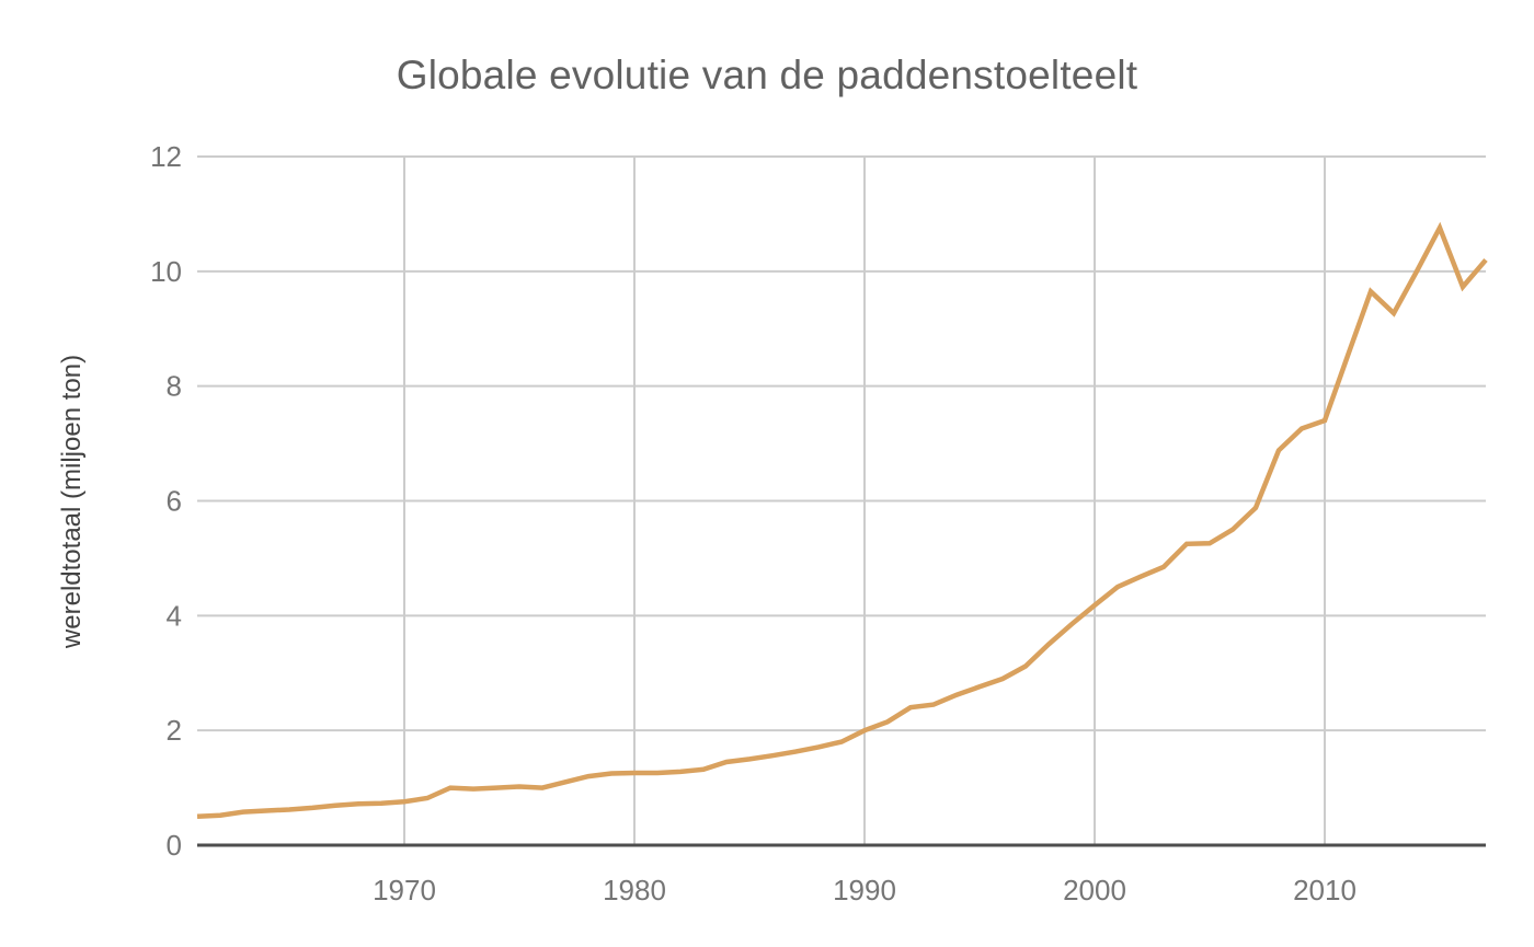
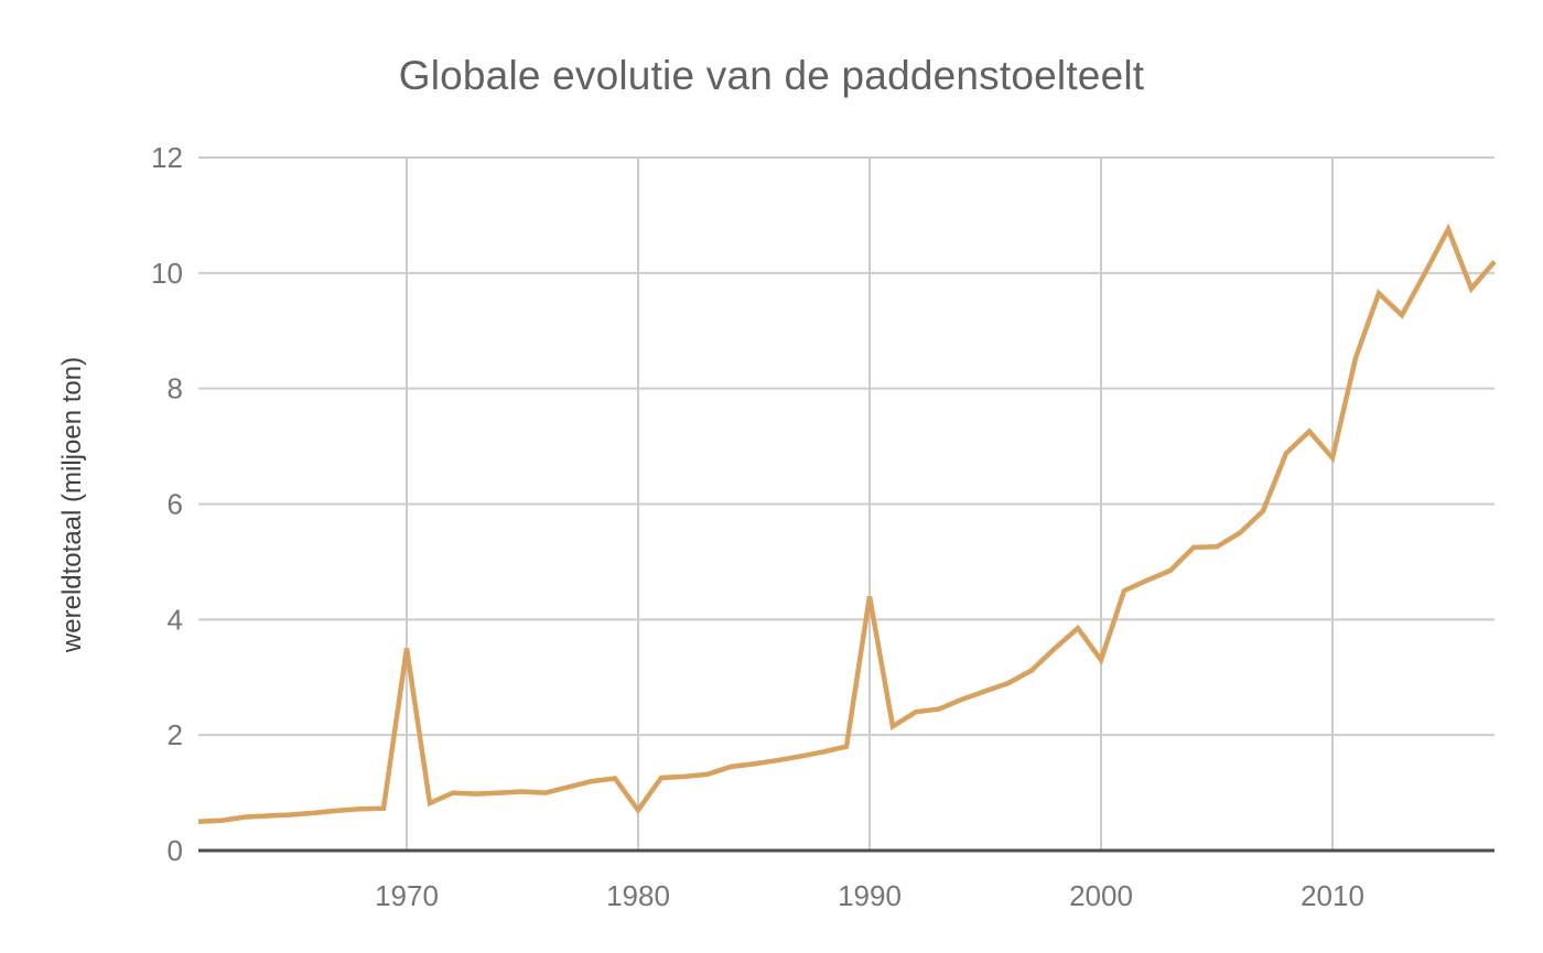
1970: 0.8 -> 3.5
1980: 1.3 -> 0.7
1990: 2.0 -> 4.4
2000: 4.2 -> 3.3
2010: 7.4 -> 6.8
